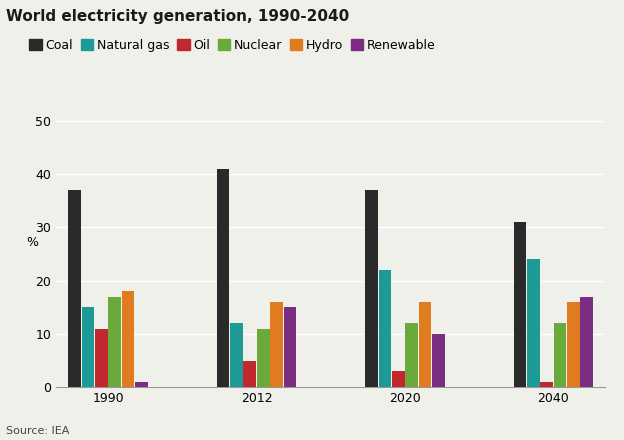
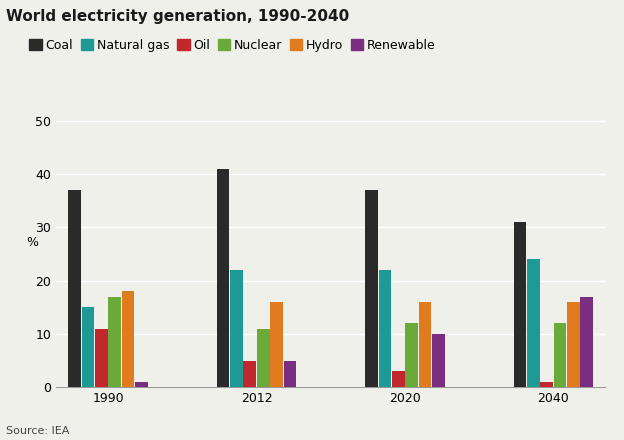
Natural gas/2012: 12 -> 22
Renewable/2012: 15 -> 5
